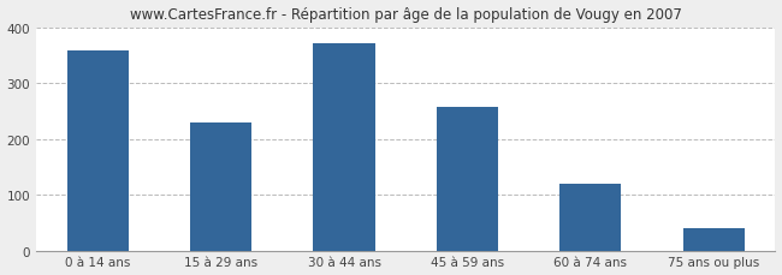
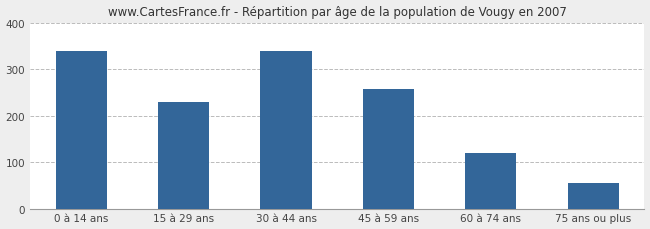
0 à 14 ans: 358 -> 340
30 à 44 ans: 372 -> 340
75 ans ou plus: 40 -> 55
